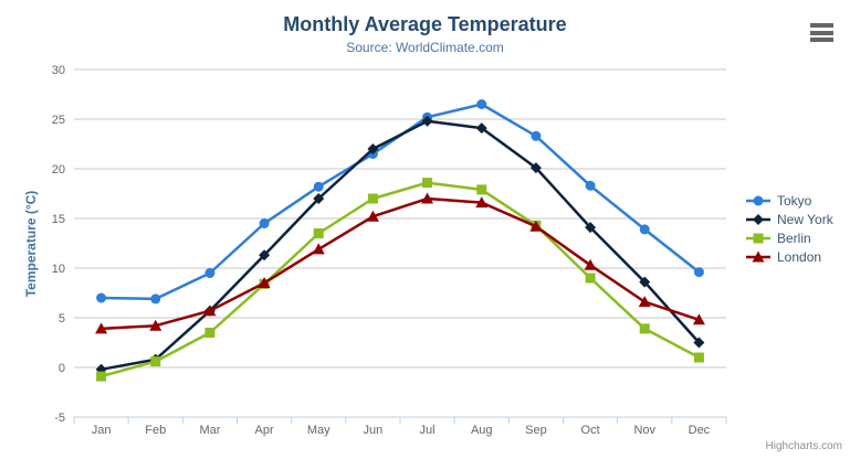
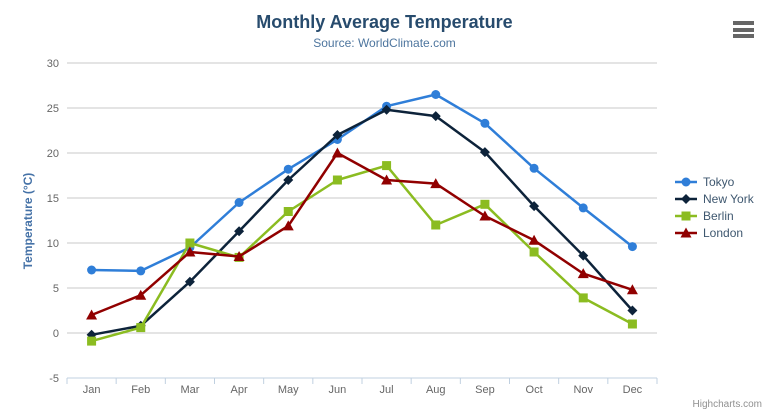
London/Jan: 4 -> 2
Berlin/Mar: 4 -> 10
London/Mar: 6 -> 9
London/Jun: 15 -> 20
Berlin/Aug: 18 -> 12
London/Sep: 14 -> 13
